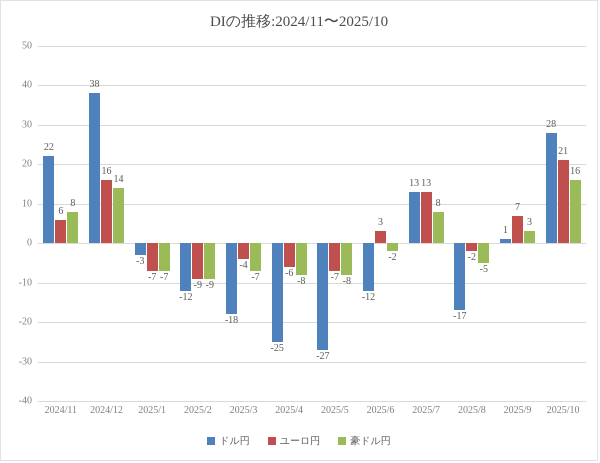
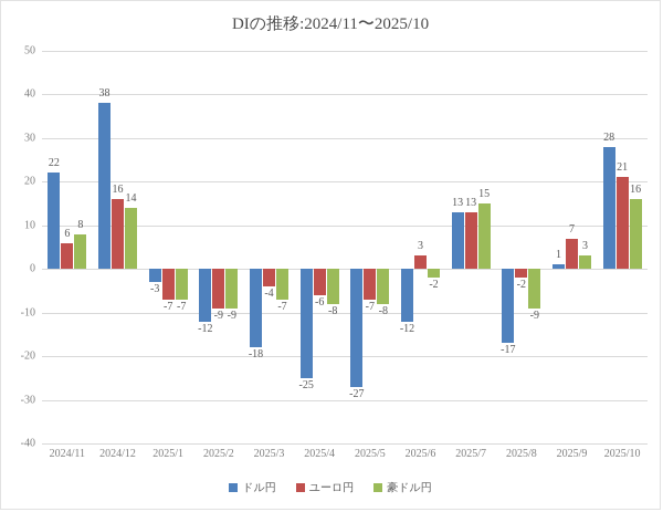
豪ドル円/2025/7: 8 -> 15
豪ドル円/2025/8: -5 -> -9
